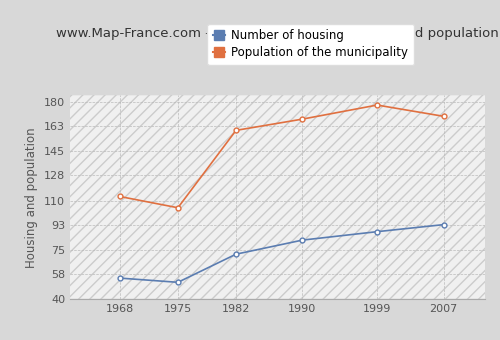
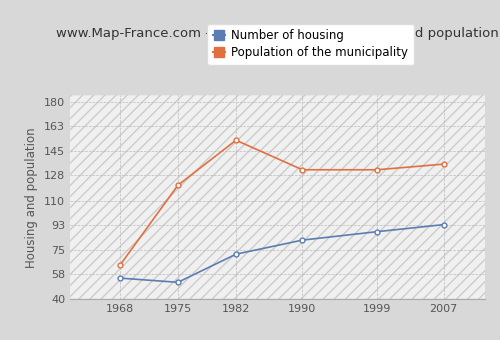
Population of the municipality/1968: 113 -> 64
Population of the municipality/1975: 105 -> 121
Population of the municipality/1982: 160 -> 153
Population of the municipality/1990: 168 -> 132
Population of the municipality/1999: 178 -> 132
Population of the municipality/2007: 170 -> 136
